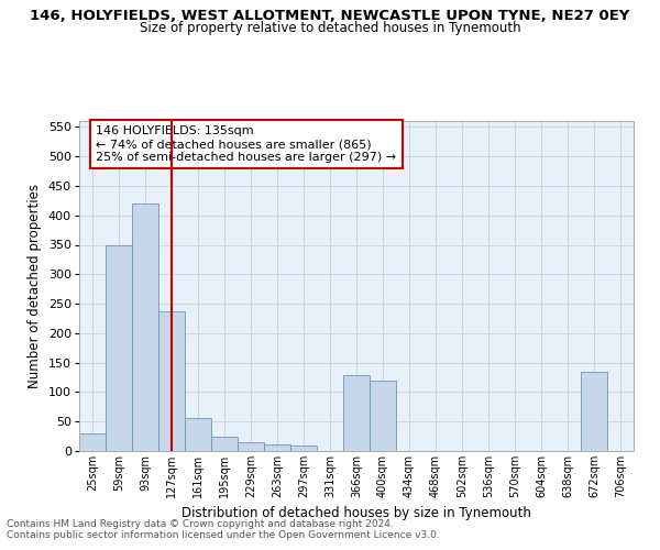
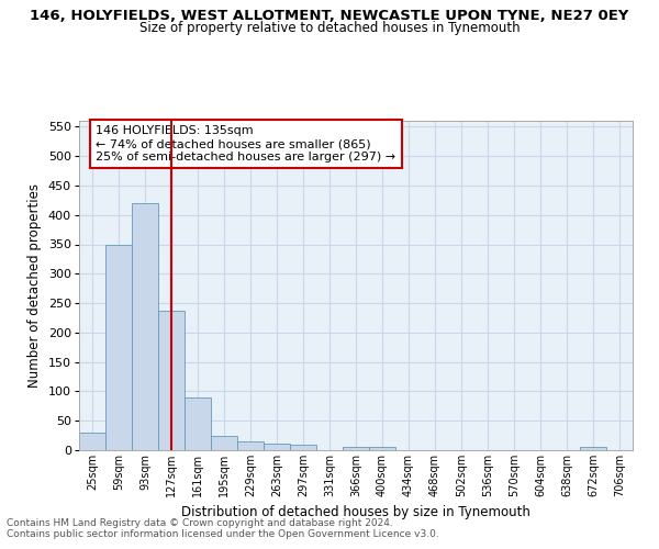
161sqm: 56 -> 90
366sqm: 128 -> 5
400sqm: 120 -> 5
672sqm: 134 -> 5
